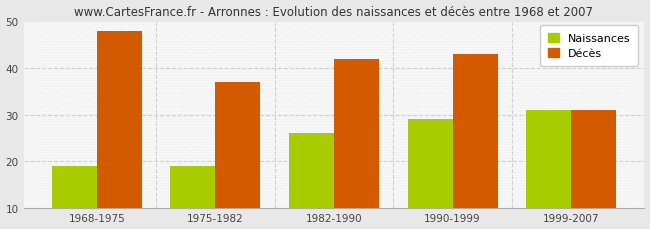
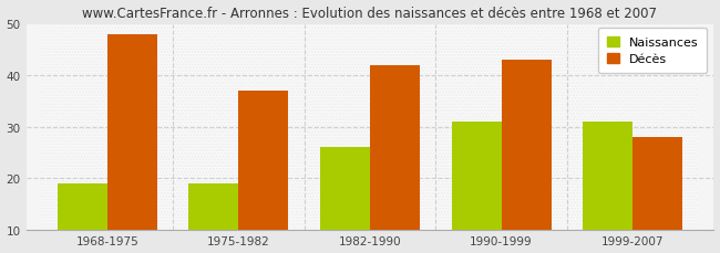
Naissances/1990-1999: 29 -> 31
Décès/1999-2007: 31 -> 28
